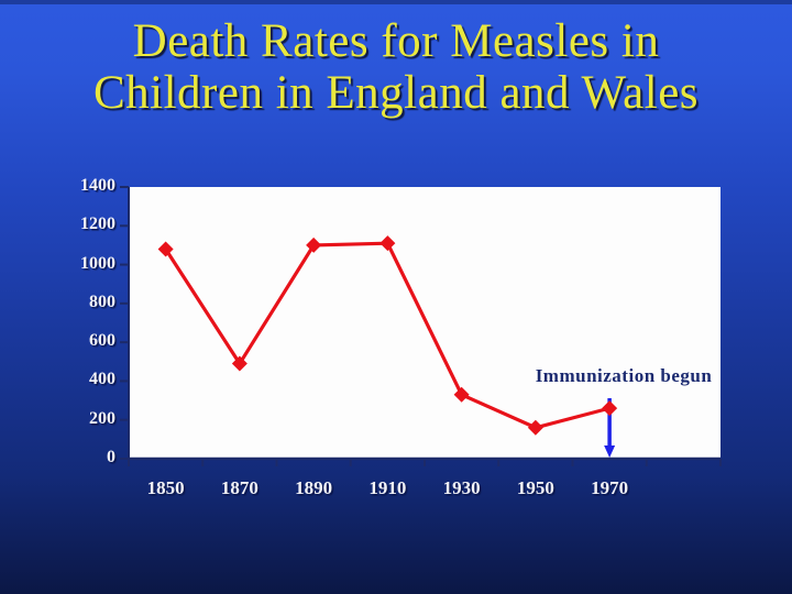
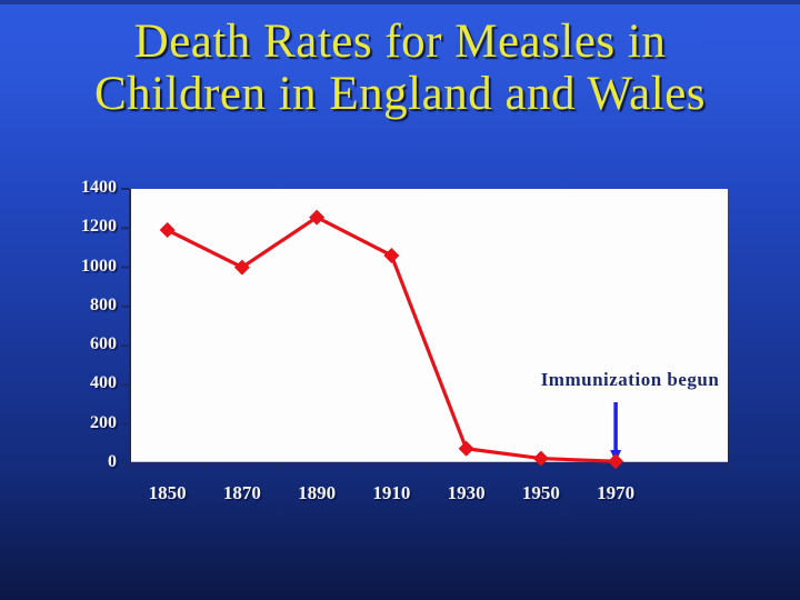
1850: 1080 -> 1190
1870: 490 -> 1000
1890: 1100 -> 1260
1910: 1110 -> 1060
1930: 330 -> 80
1950: 160 -> 20
1970: 260 -> 10
